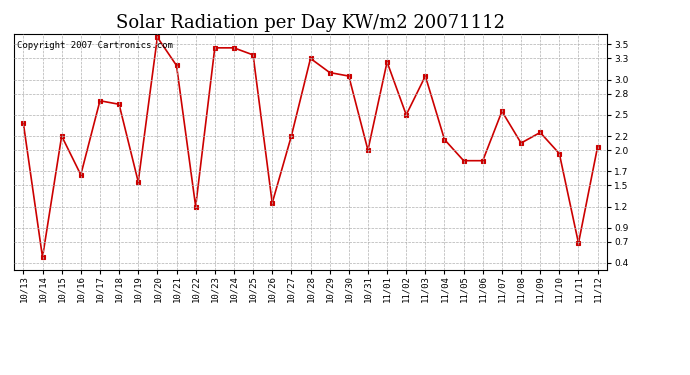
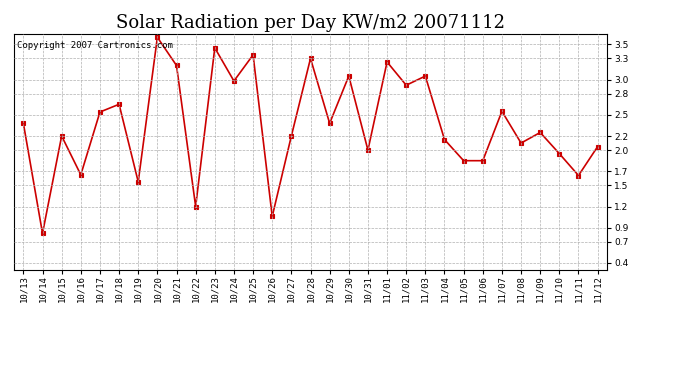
10/14: 0.48 -> 0.82
10/17: 2.70 -> 2.54
10/24: 3.45 -> 2.98
10/26: 1.25 -> 1.06
10/29: 3.10 -> 2.38
11/02: 2.50 -> 2.92
11/11: 0.68 -> 1.64
